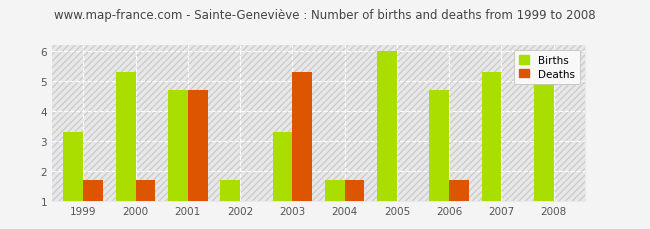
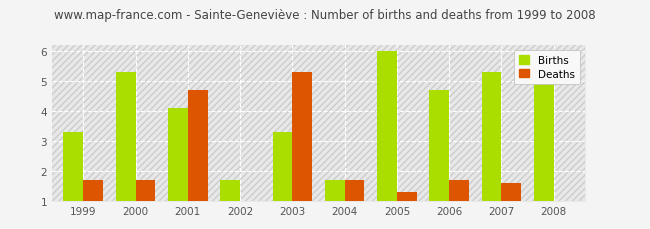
Births/2001: 4.7 -> 4.1
Deaths/2005: 1.0 -> 1.3
Deaths/2007: 1.0 -> 1.6
